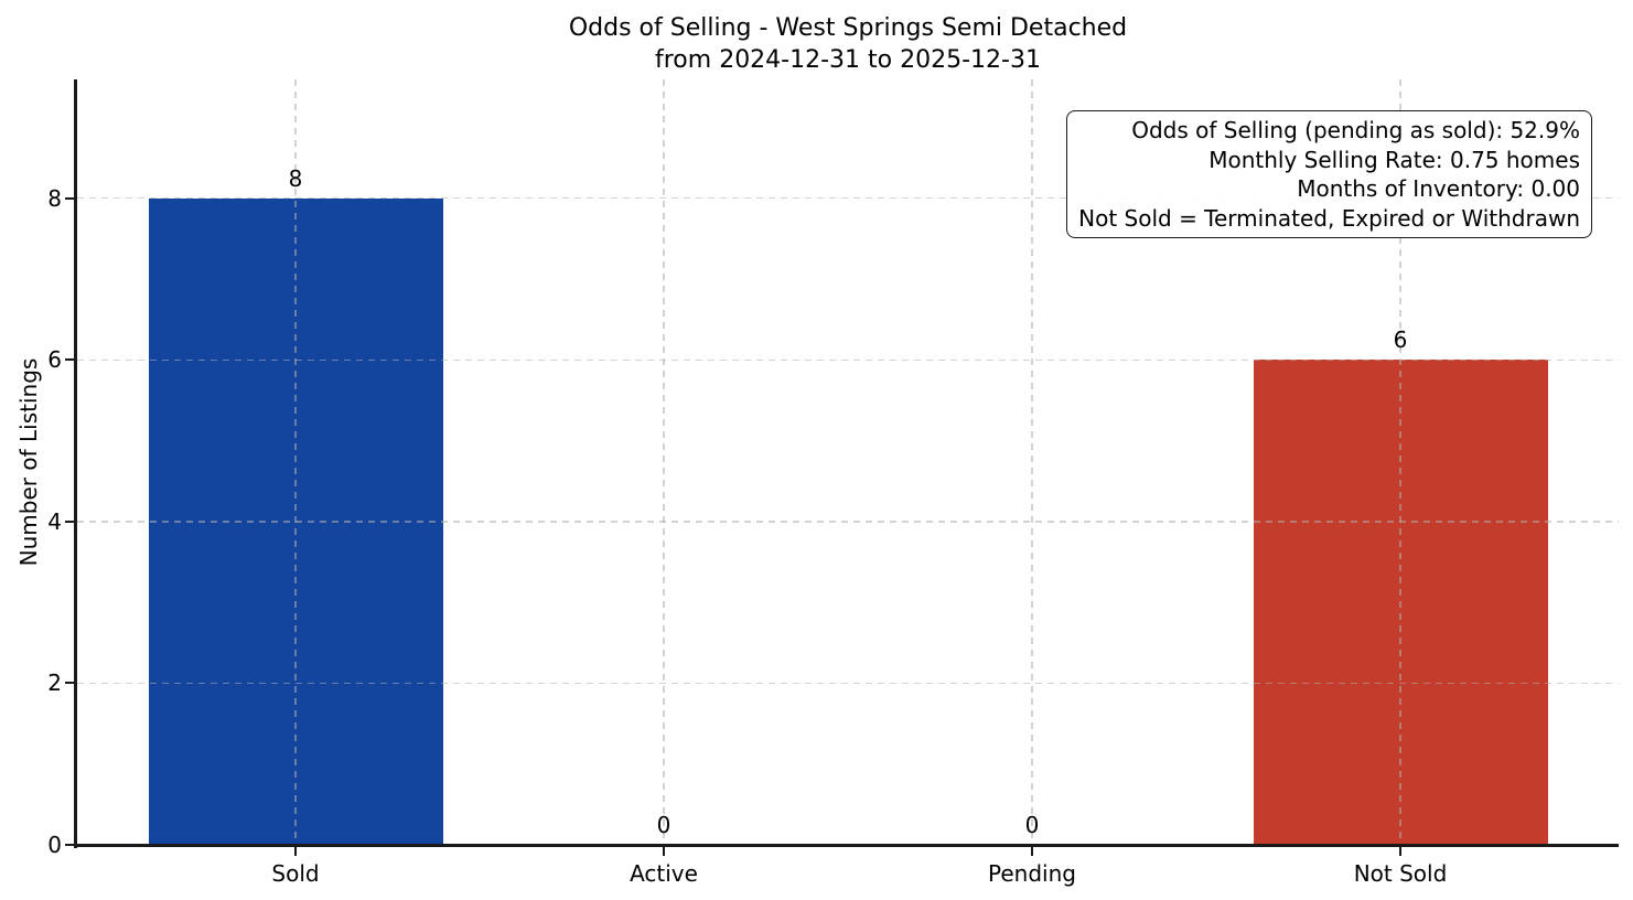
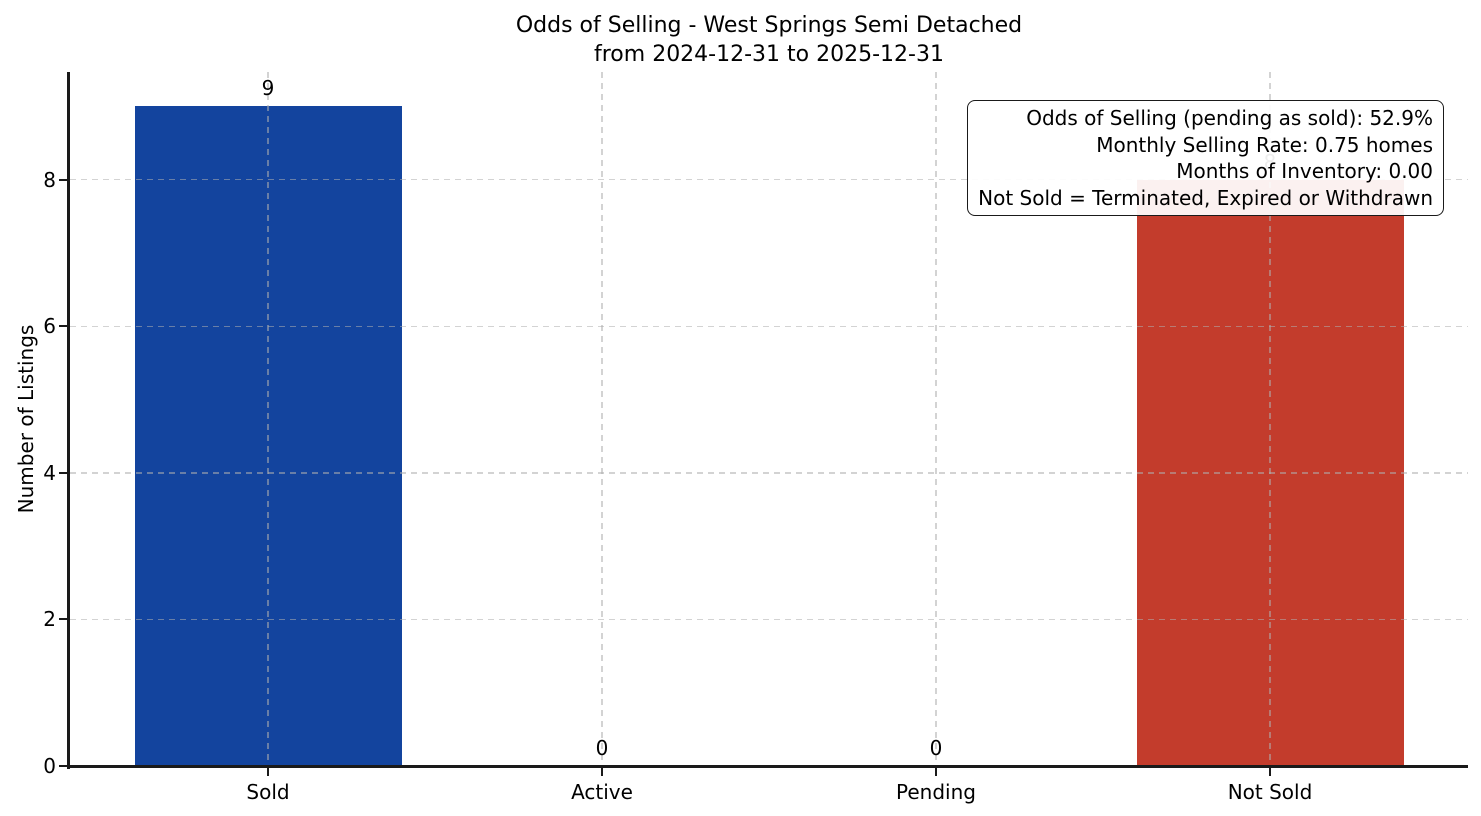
Sold: 8 -> 9
Not Sold: 6 -> 8
